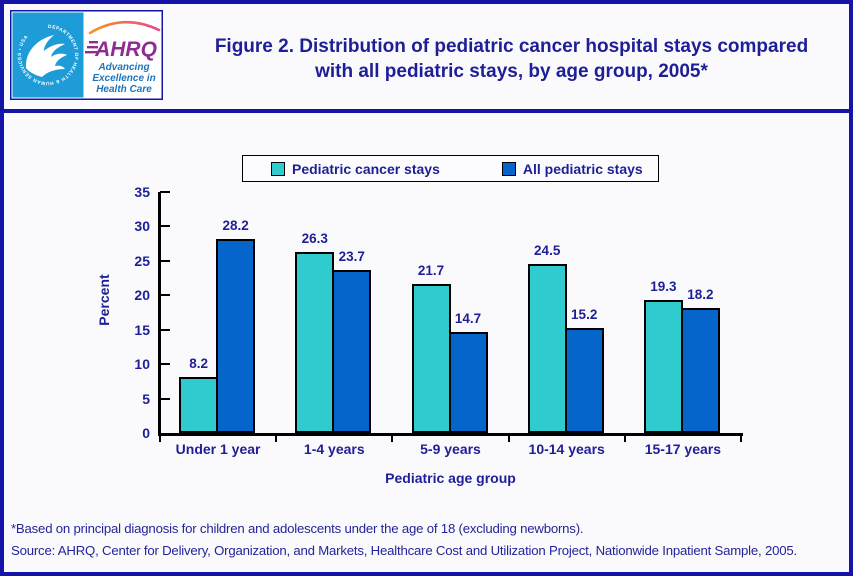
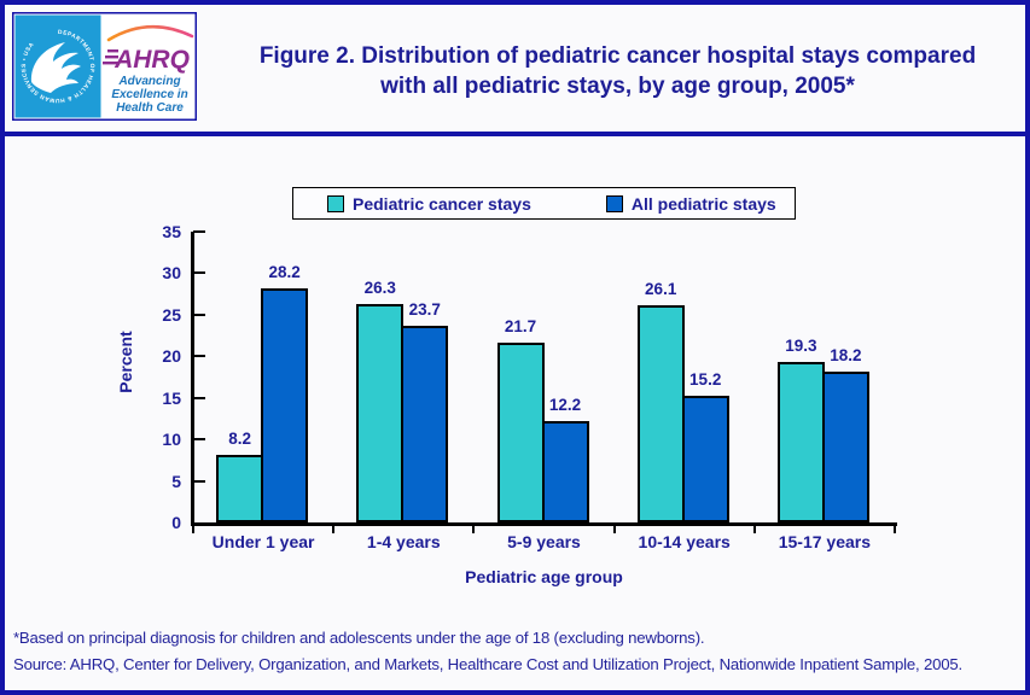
All pediatric stays/5-9 years: 14.7 -> 12.2
Pediatric cancer stays/10-14 years: 24.5 -> 26.1
